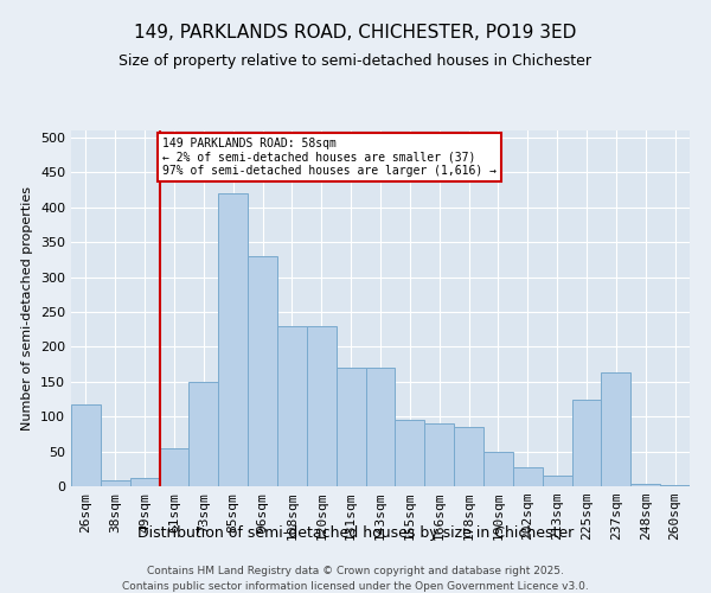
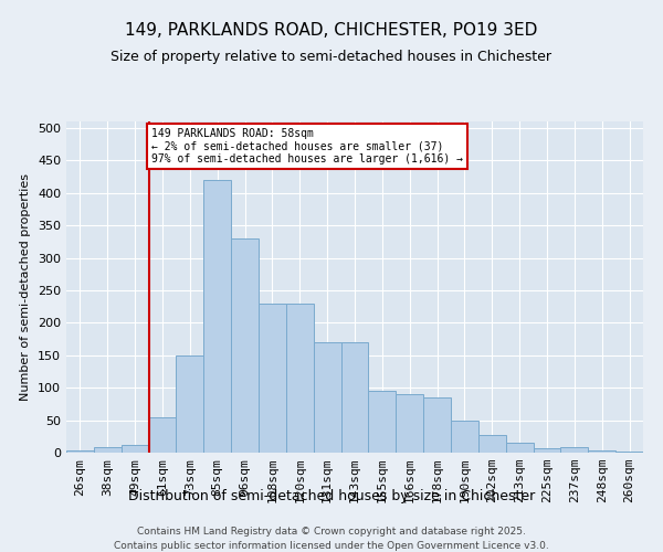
26sqm: 118 -> 3
225sqm: 124 -> 6
237sqm: 164 -> 9
